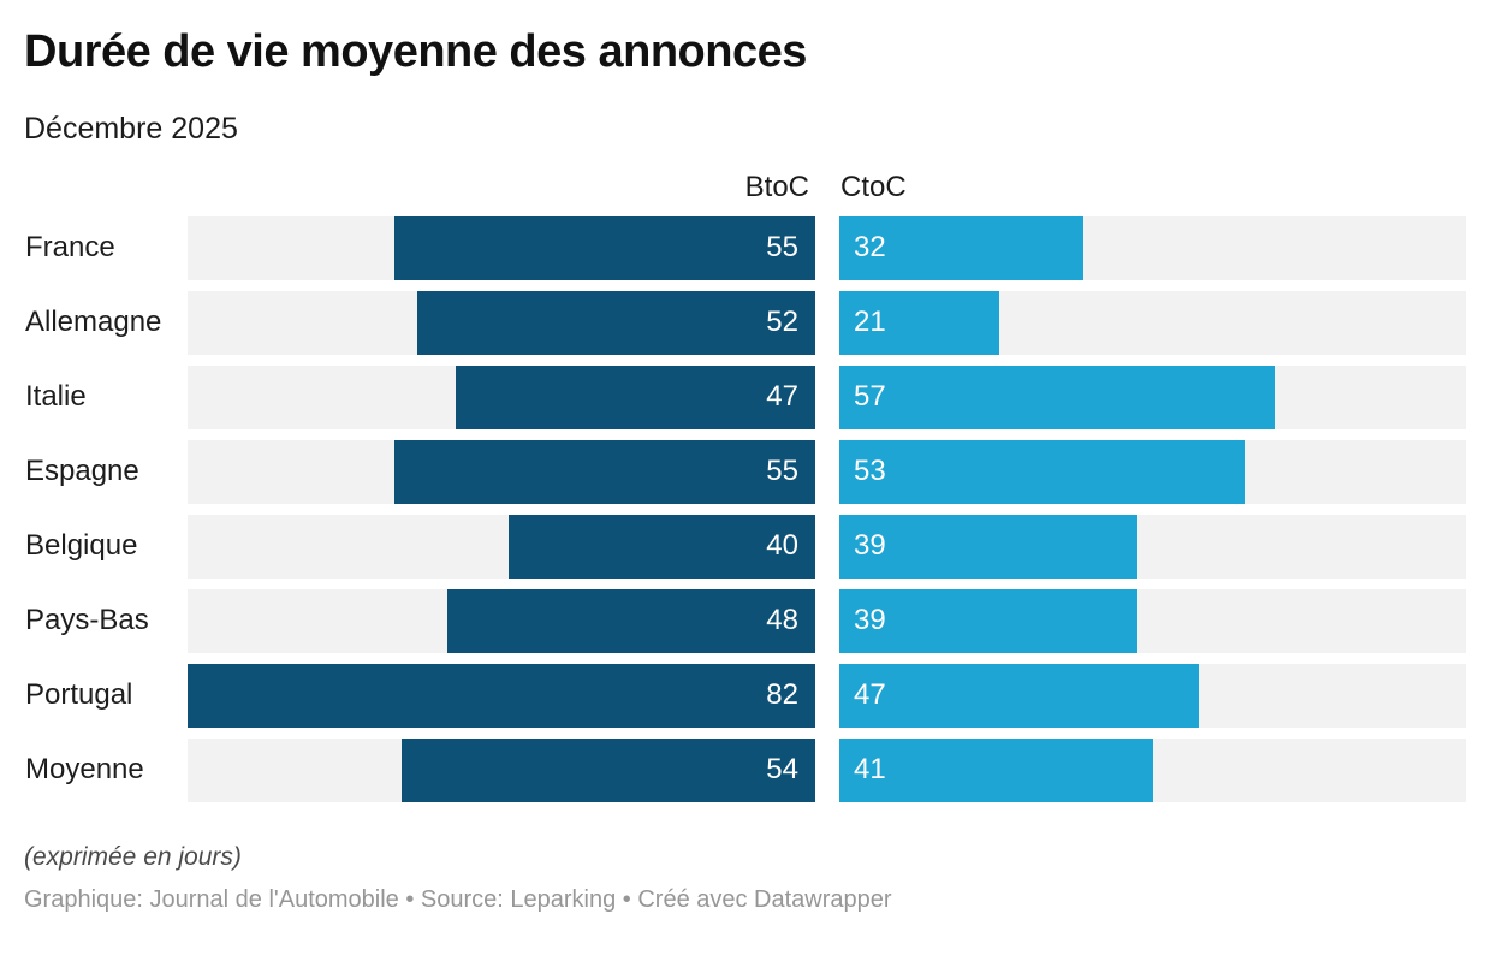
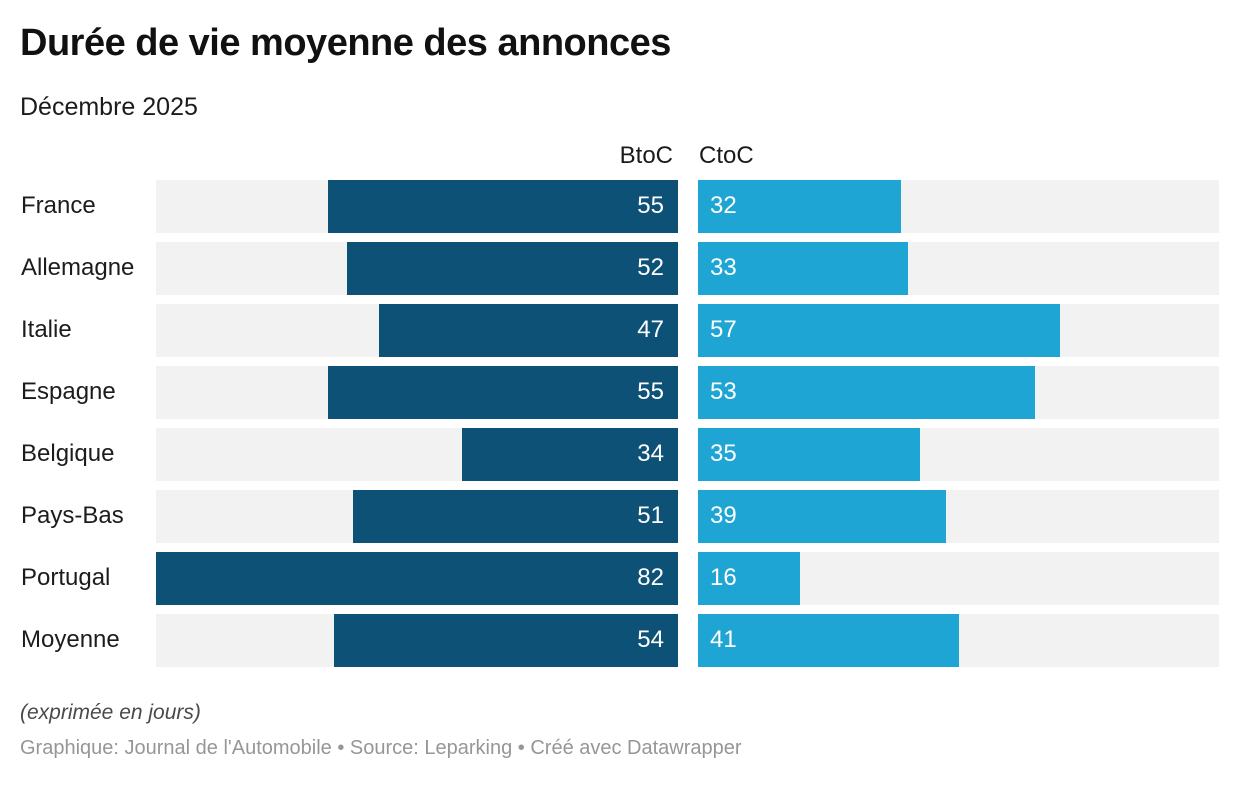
CtoC/Allemagne: 21 -> 33
BtoC/Belgique: 40 -> 34
CtoC/Belgique: 39 -> 35
BtoC/Pays-Bas: 48 -> 51
CtoC/Portugal: 47 -> 16
